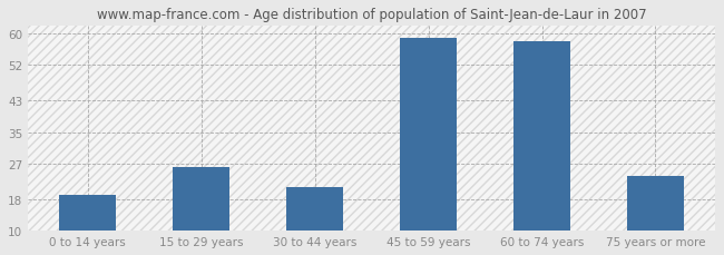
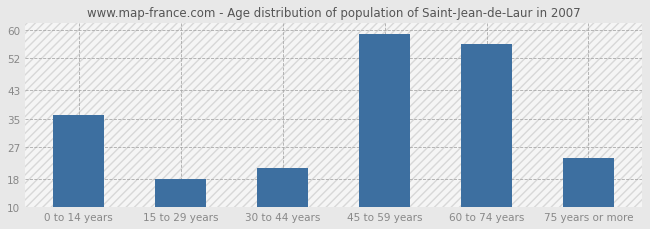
0 to 14 years: 19 -> 36
15 to 29 years: 26 -> 18
60 to 74 years: 58 -> 56
